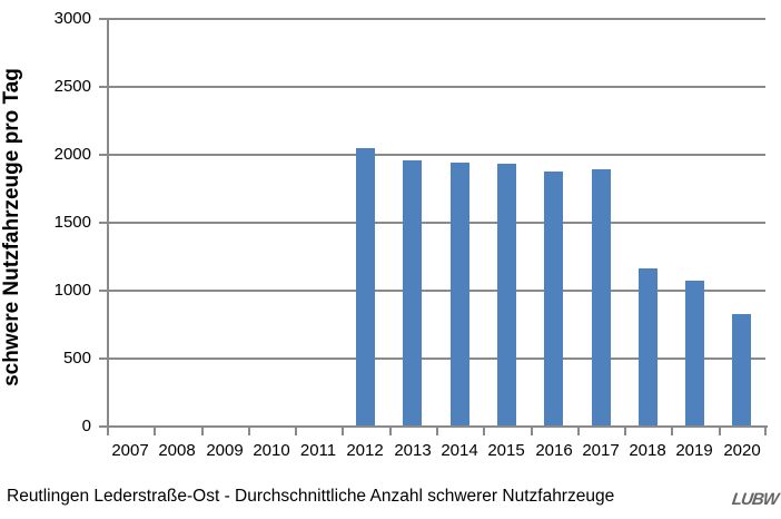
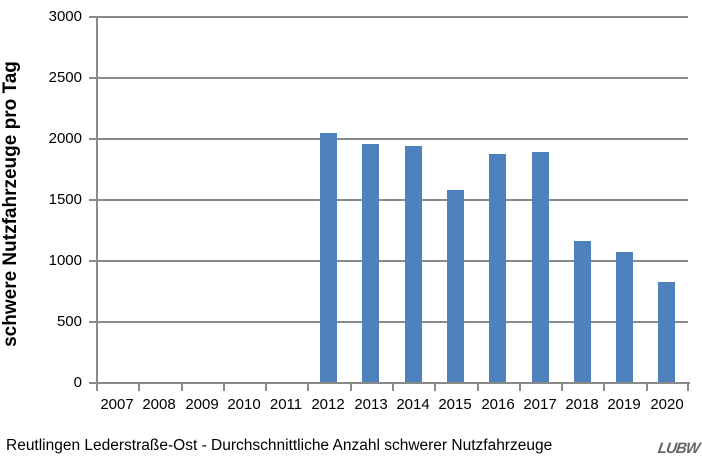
2015: 1940 -> 1580
